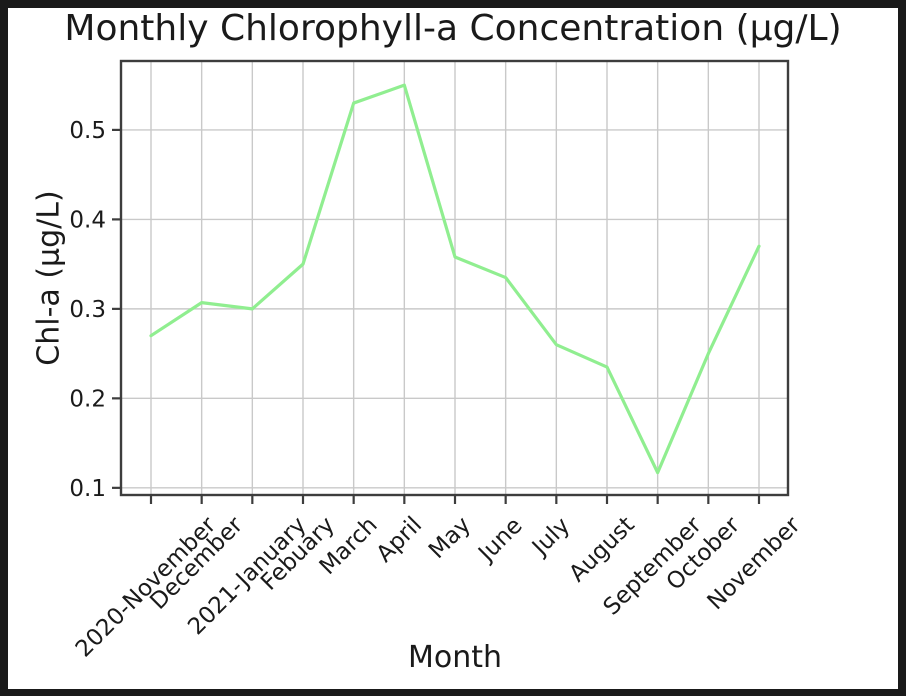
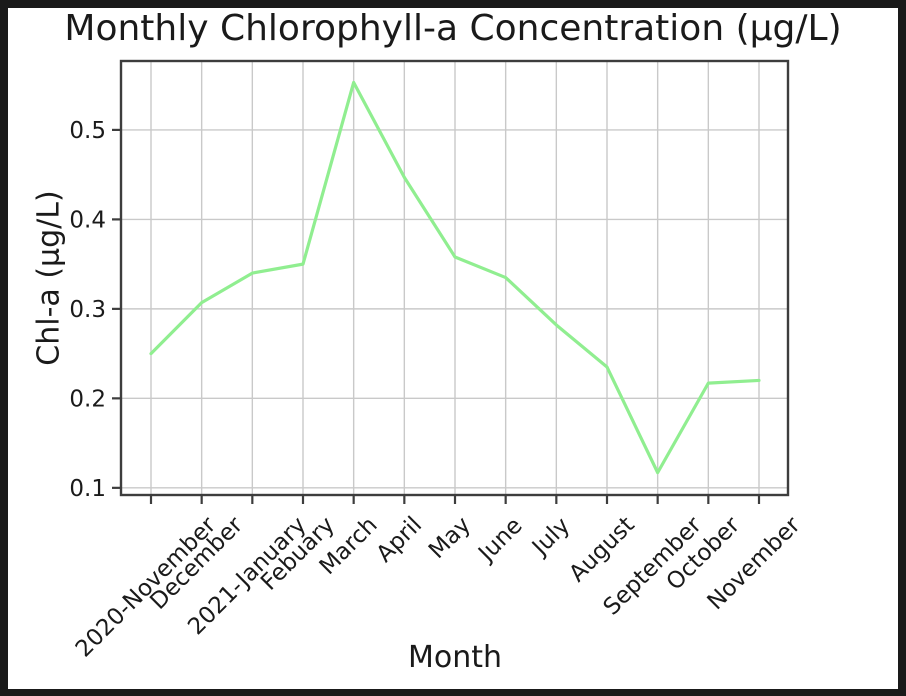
2020-November: 0.27 -> 0.25
2021-January: 0.30 -> 0.34
March: 0.53 -> 0.55
April: 0.55 -> 0.45
July: 0.26 -> 0.28
October: 0.25 -> 0.22
November: 0.37 -> 0.22
